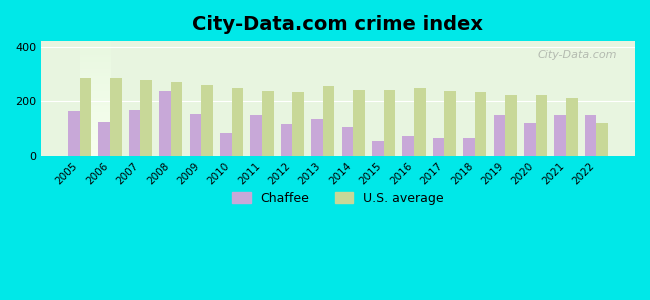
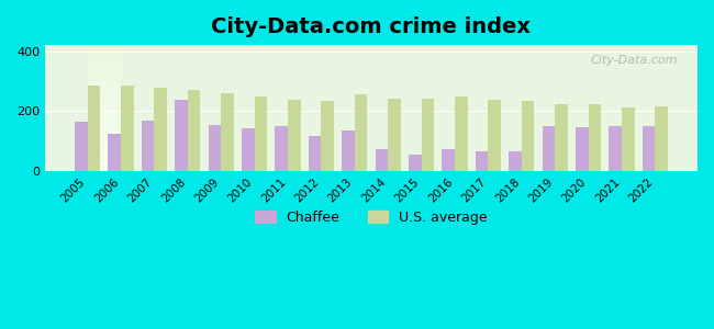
Chaffee/2010: 85 -> 143
Chaffee/2014: 105 -> 75
Chaffee/2020: 120 -> 148
U.S. average/2022: 120 -> 215
